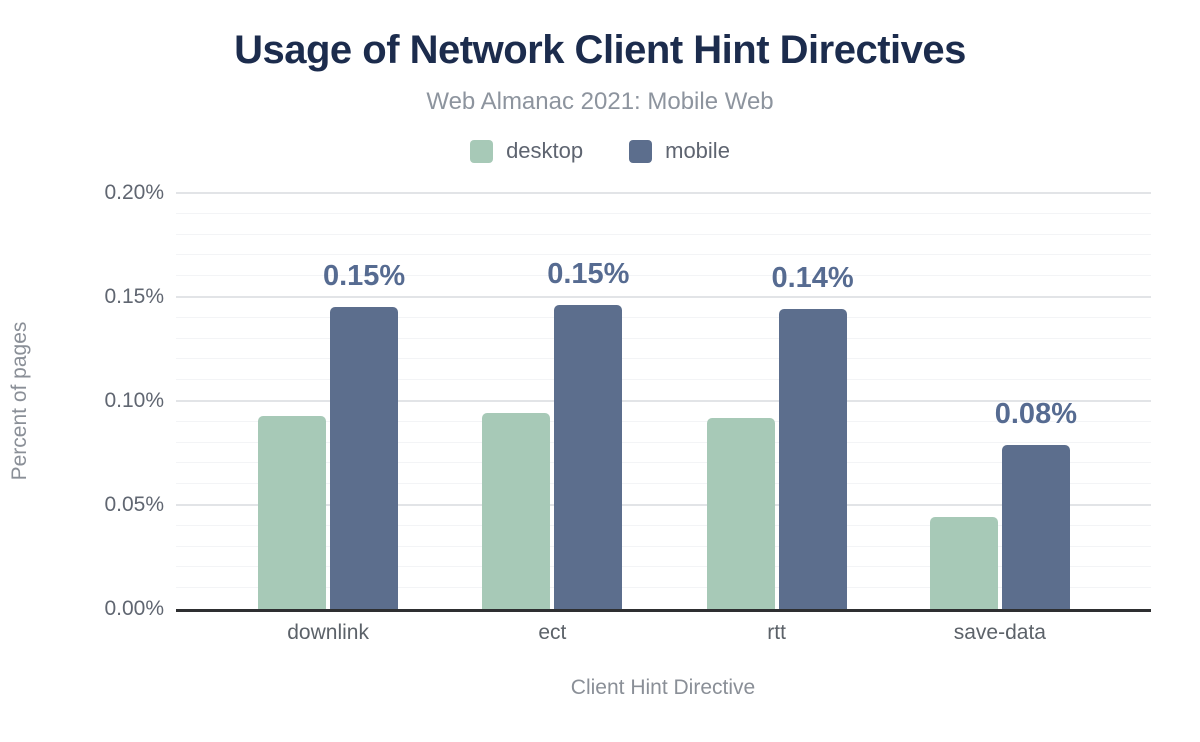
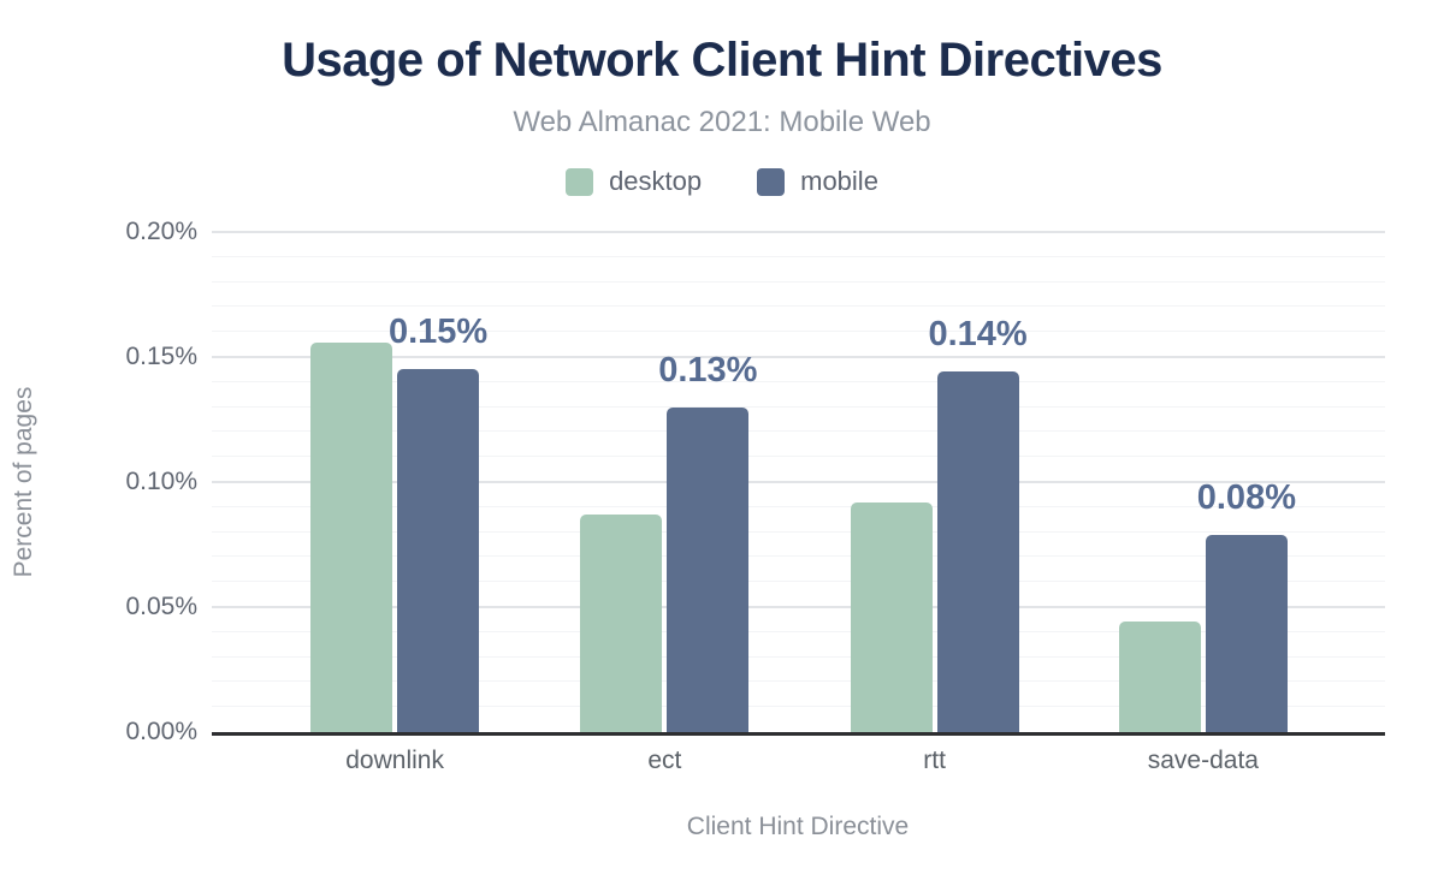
desktop/downlink: 0.093% -> 0.156%
desktop/ect: 0.094% -> 0.087%
mobile/ect: 0.15% -> 0.13%
